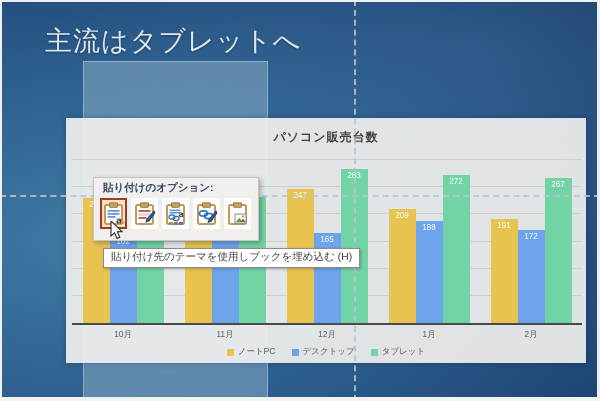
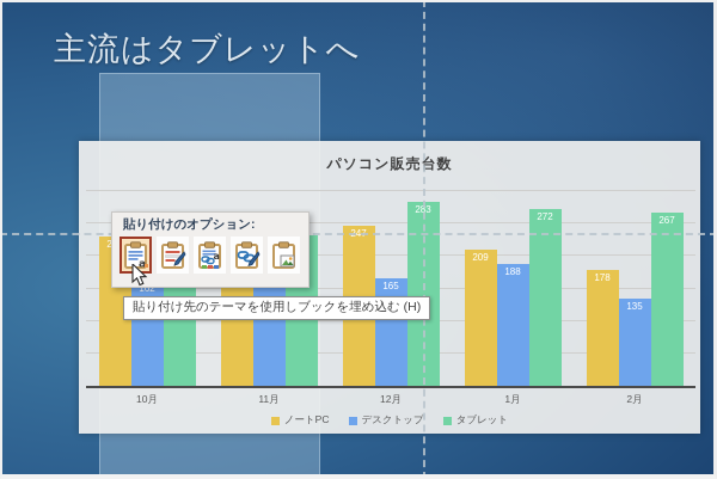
ノートPC/2月: 191 -> 178
デスクトップ/2月: 172 -> 135
